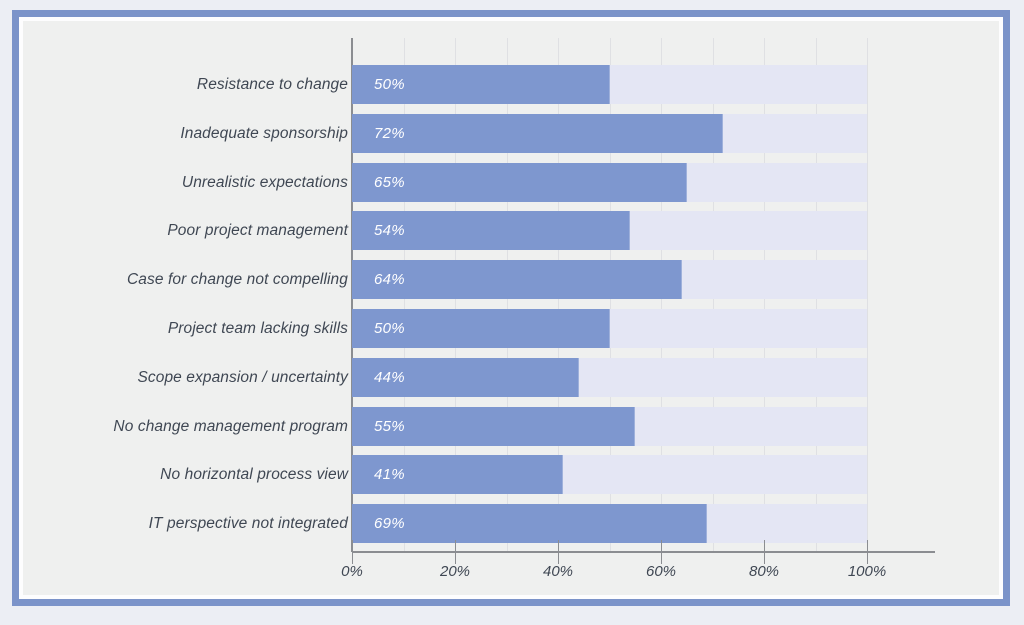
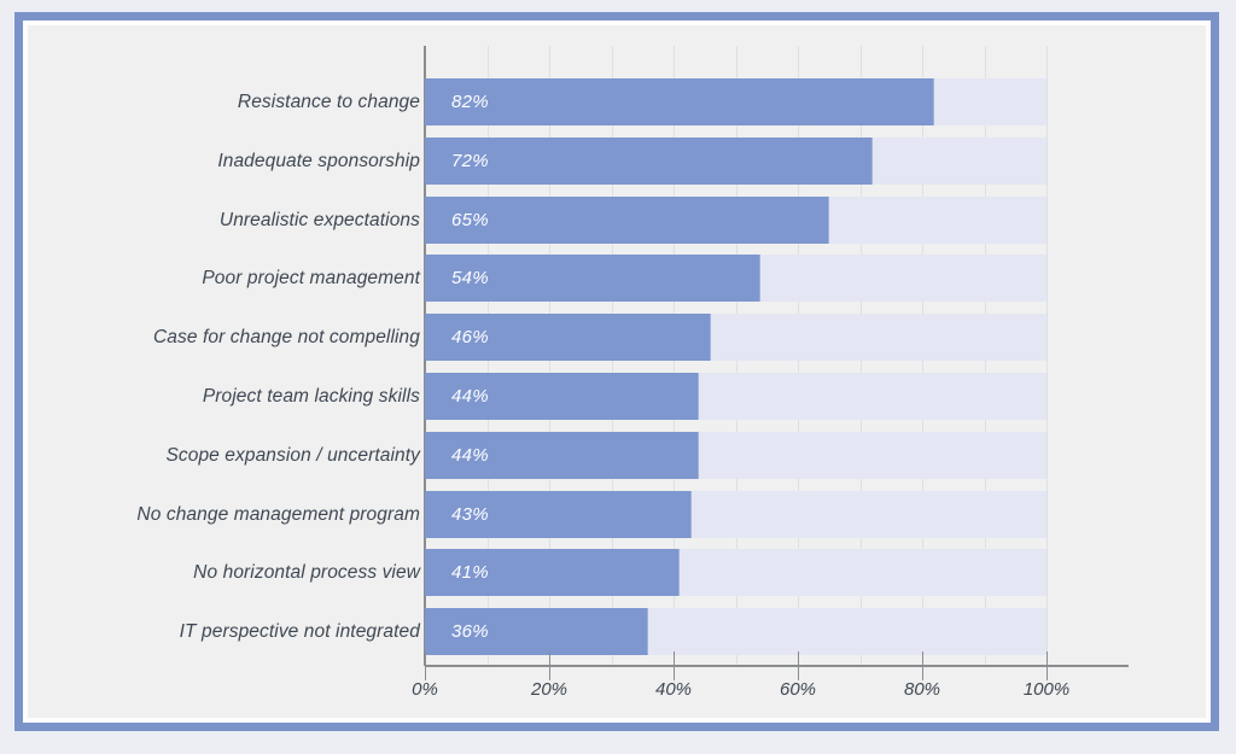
Resistance to change: 50% -> 82%
Case for change not compelling: 64% -> 46%
Project team lacking skills: 50% -> 44%
No change management program: 55% -> 43%
IT perspective not integrated: 69% -> 36%
